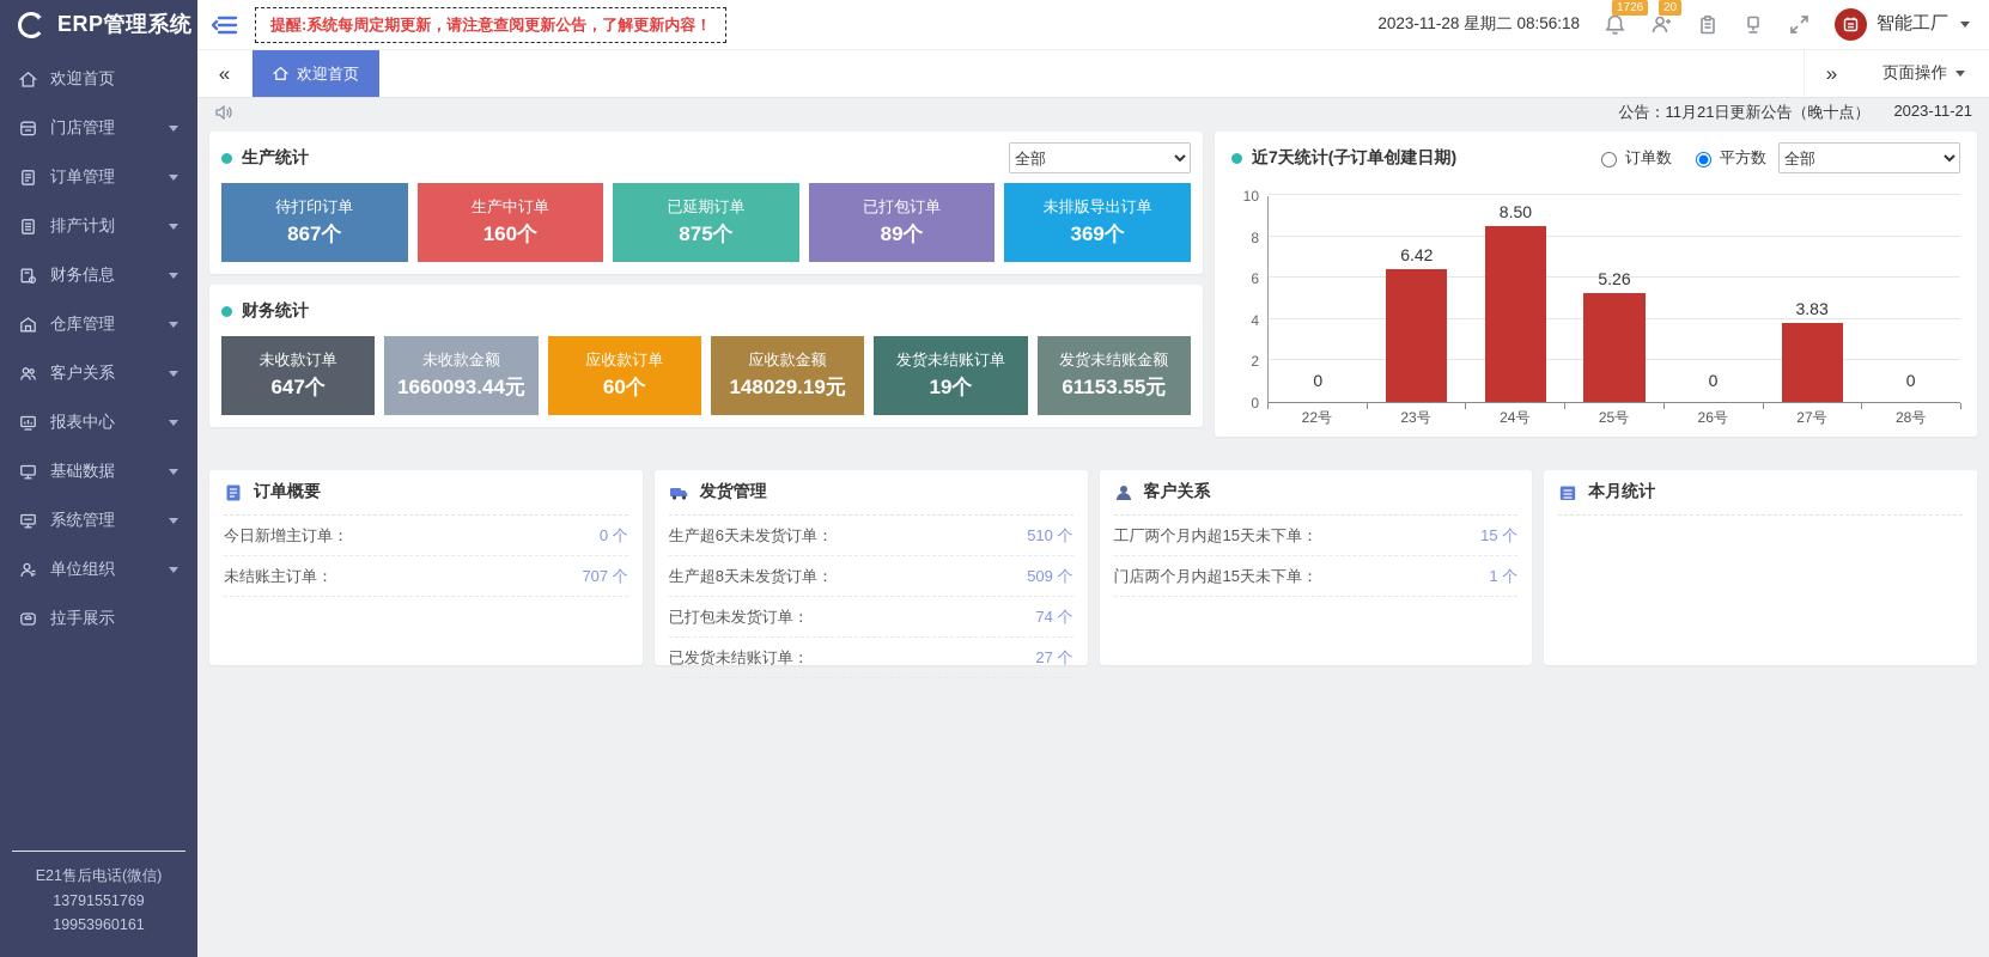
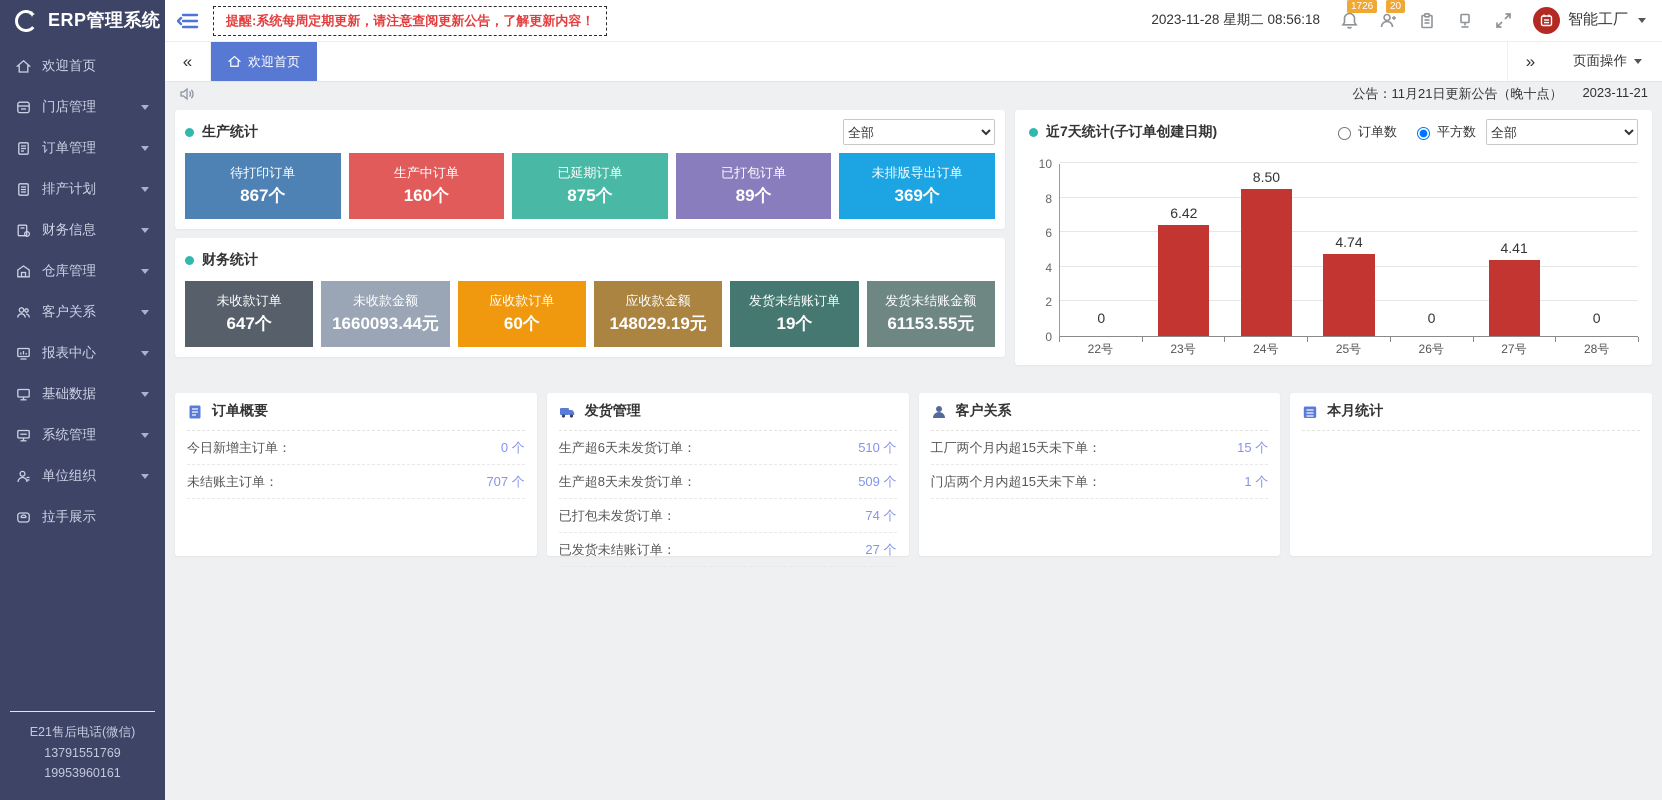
25号: 5.26 -> 4.74
27号: 3.83 -> 4.41
